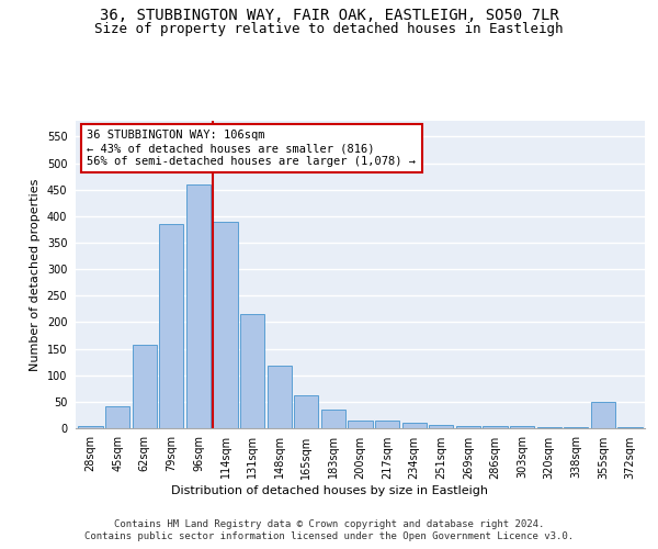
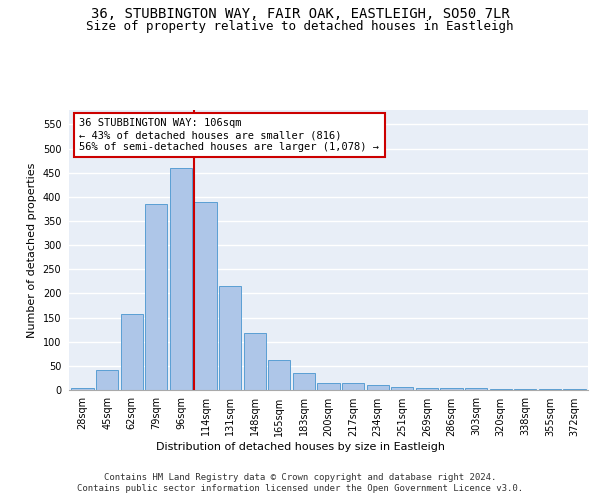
355sqm: 50 -> 2
